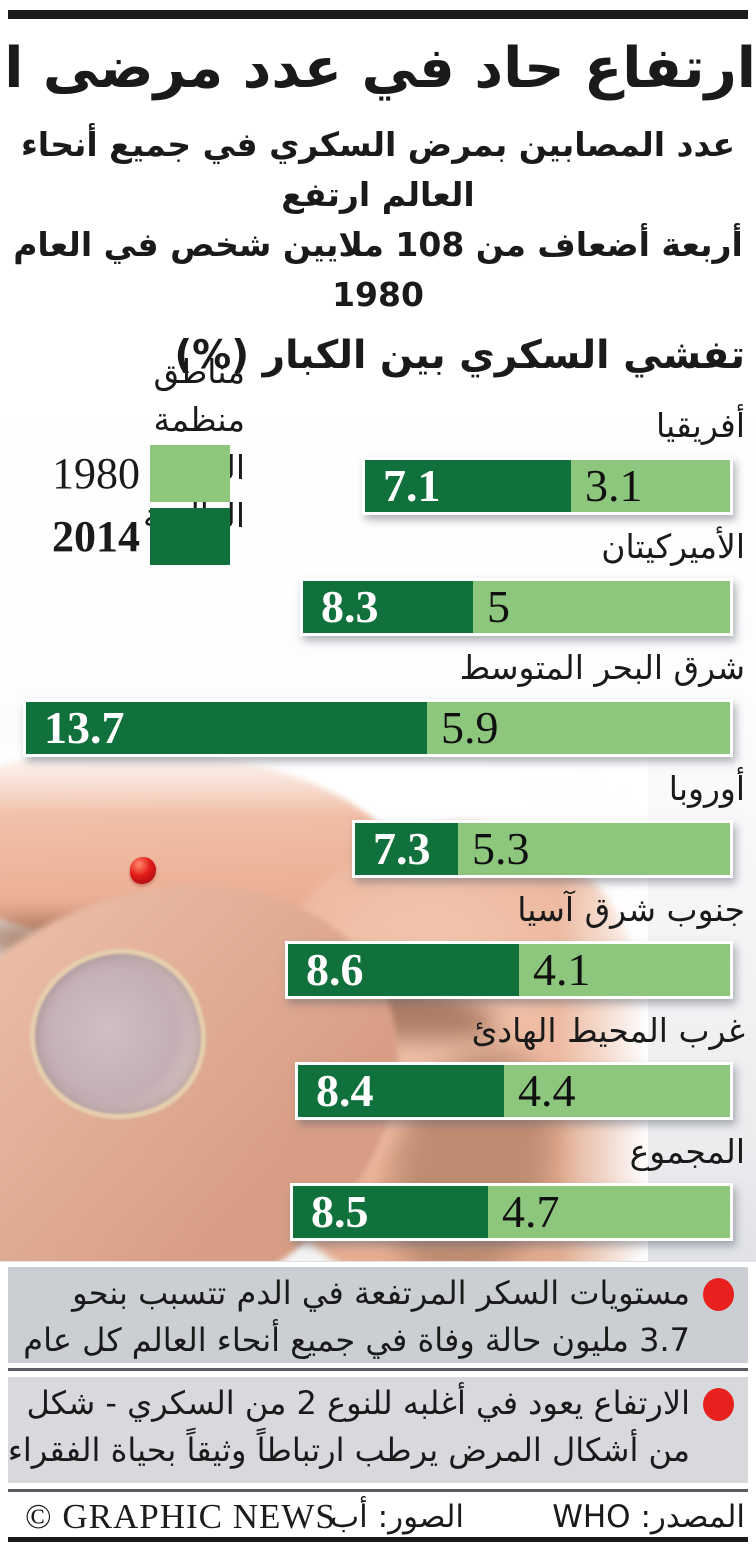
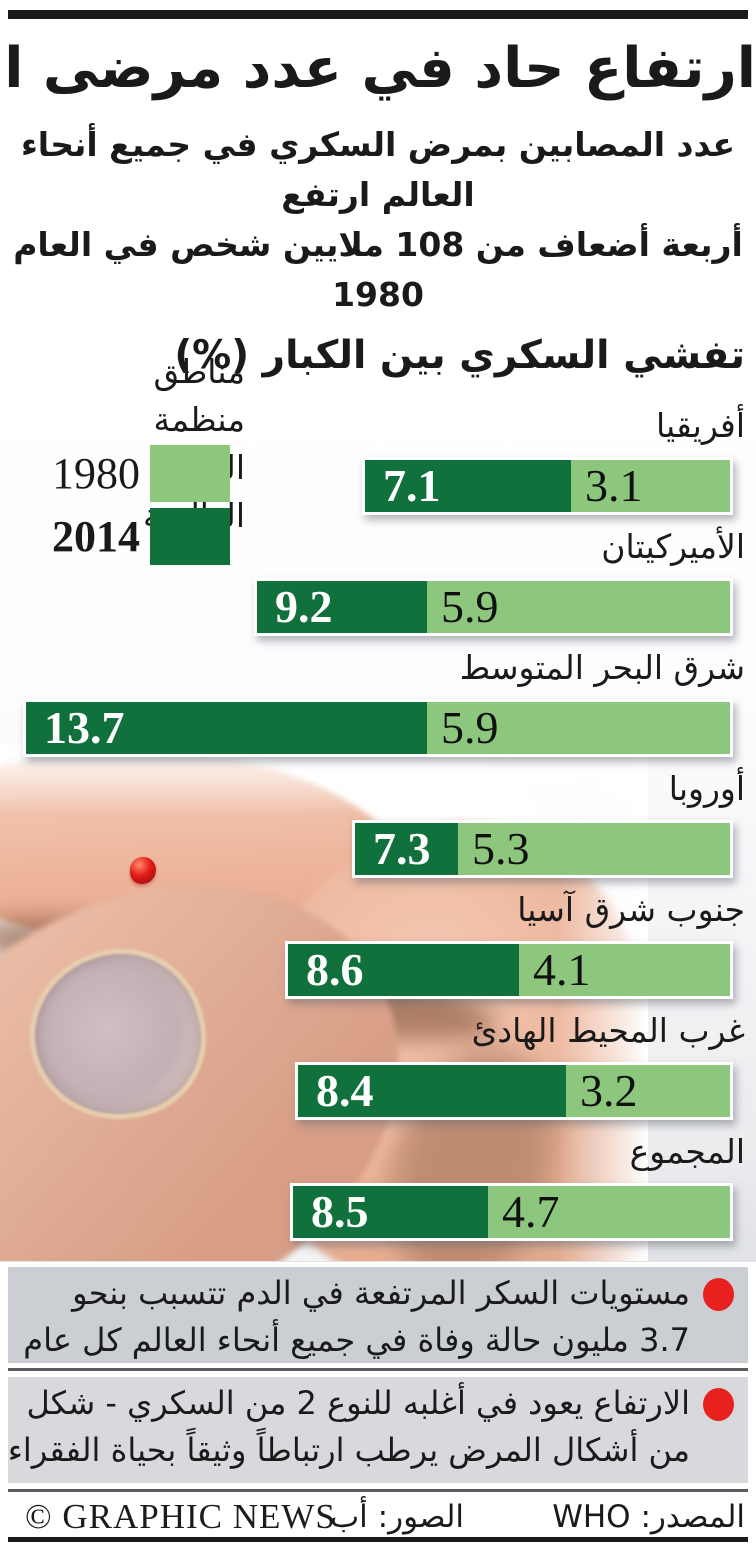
1980/الأميركيتان: 5 -> 5.9
2014/الأميركيتان: 8.3 -> 9.2
1980/غرب المحيط الهادئ: 4.4 -> 3.2
